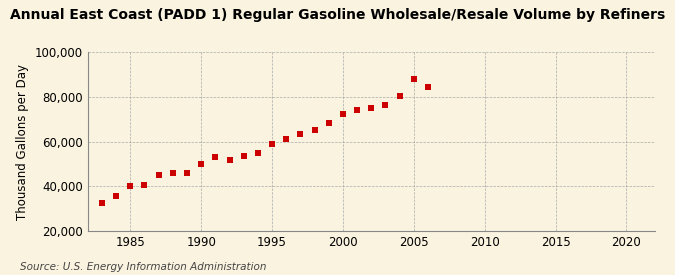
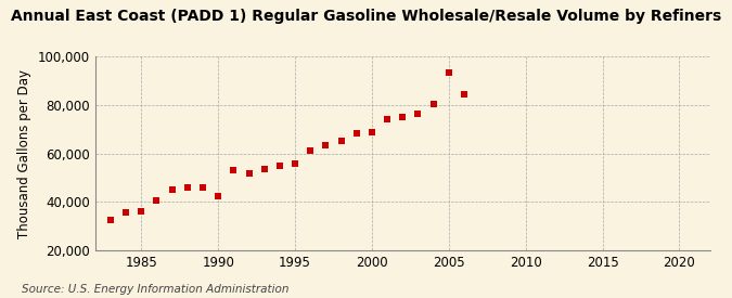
1985: 40,200 -> 36,000
1990: 50,200 -> 42,500
1995: 59,000 -> 56,000
2000: 72,500 -> 69,000
2005: 88,000 -> 93,500
